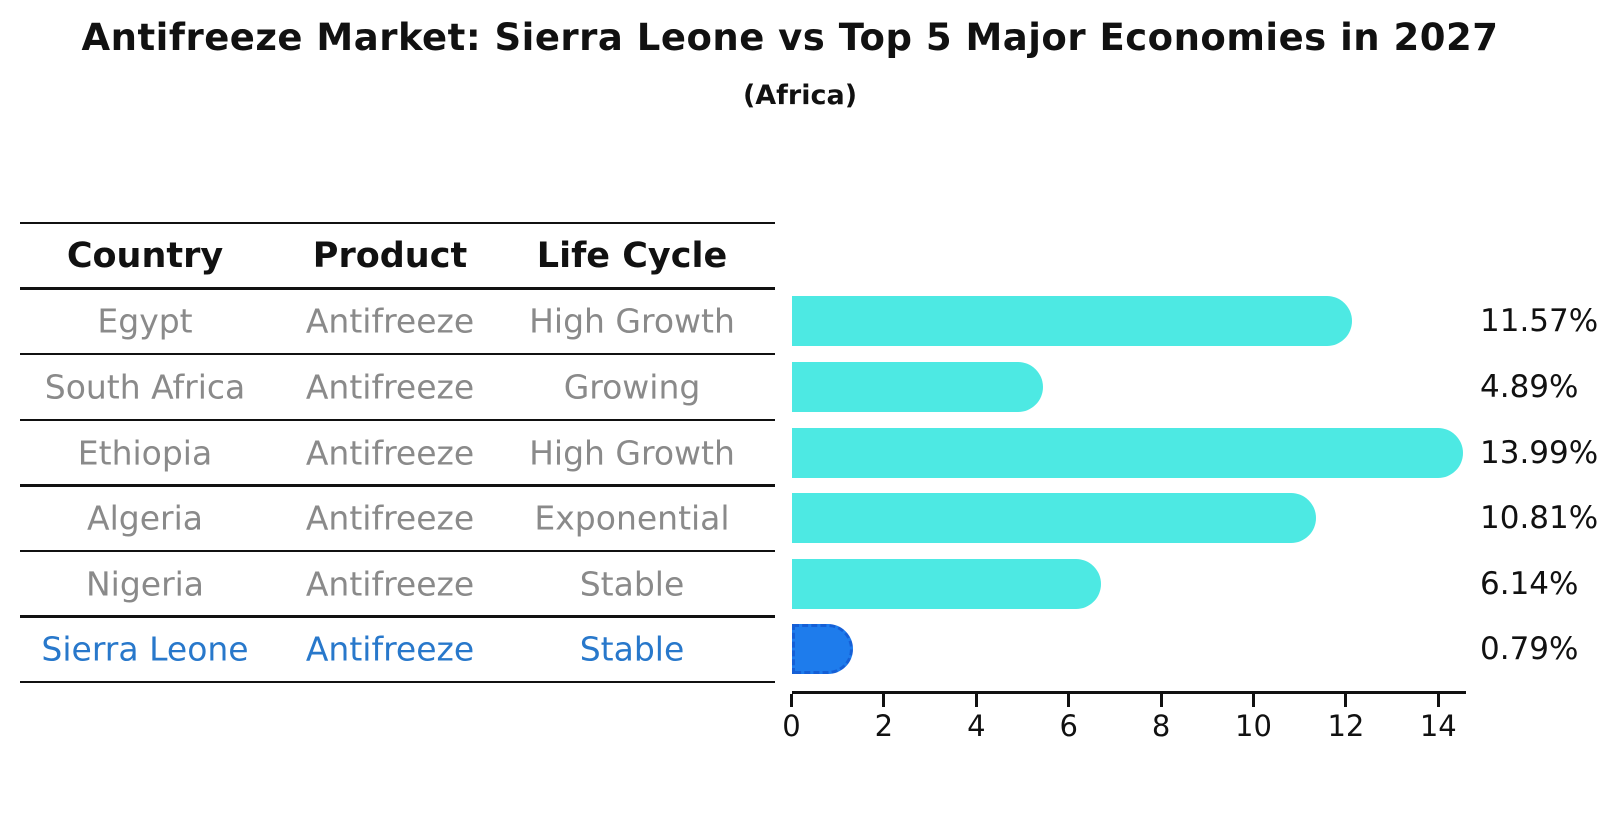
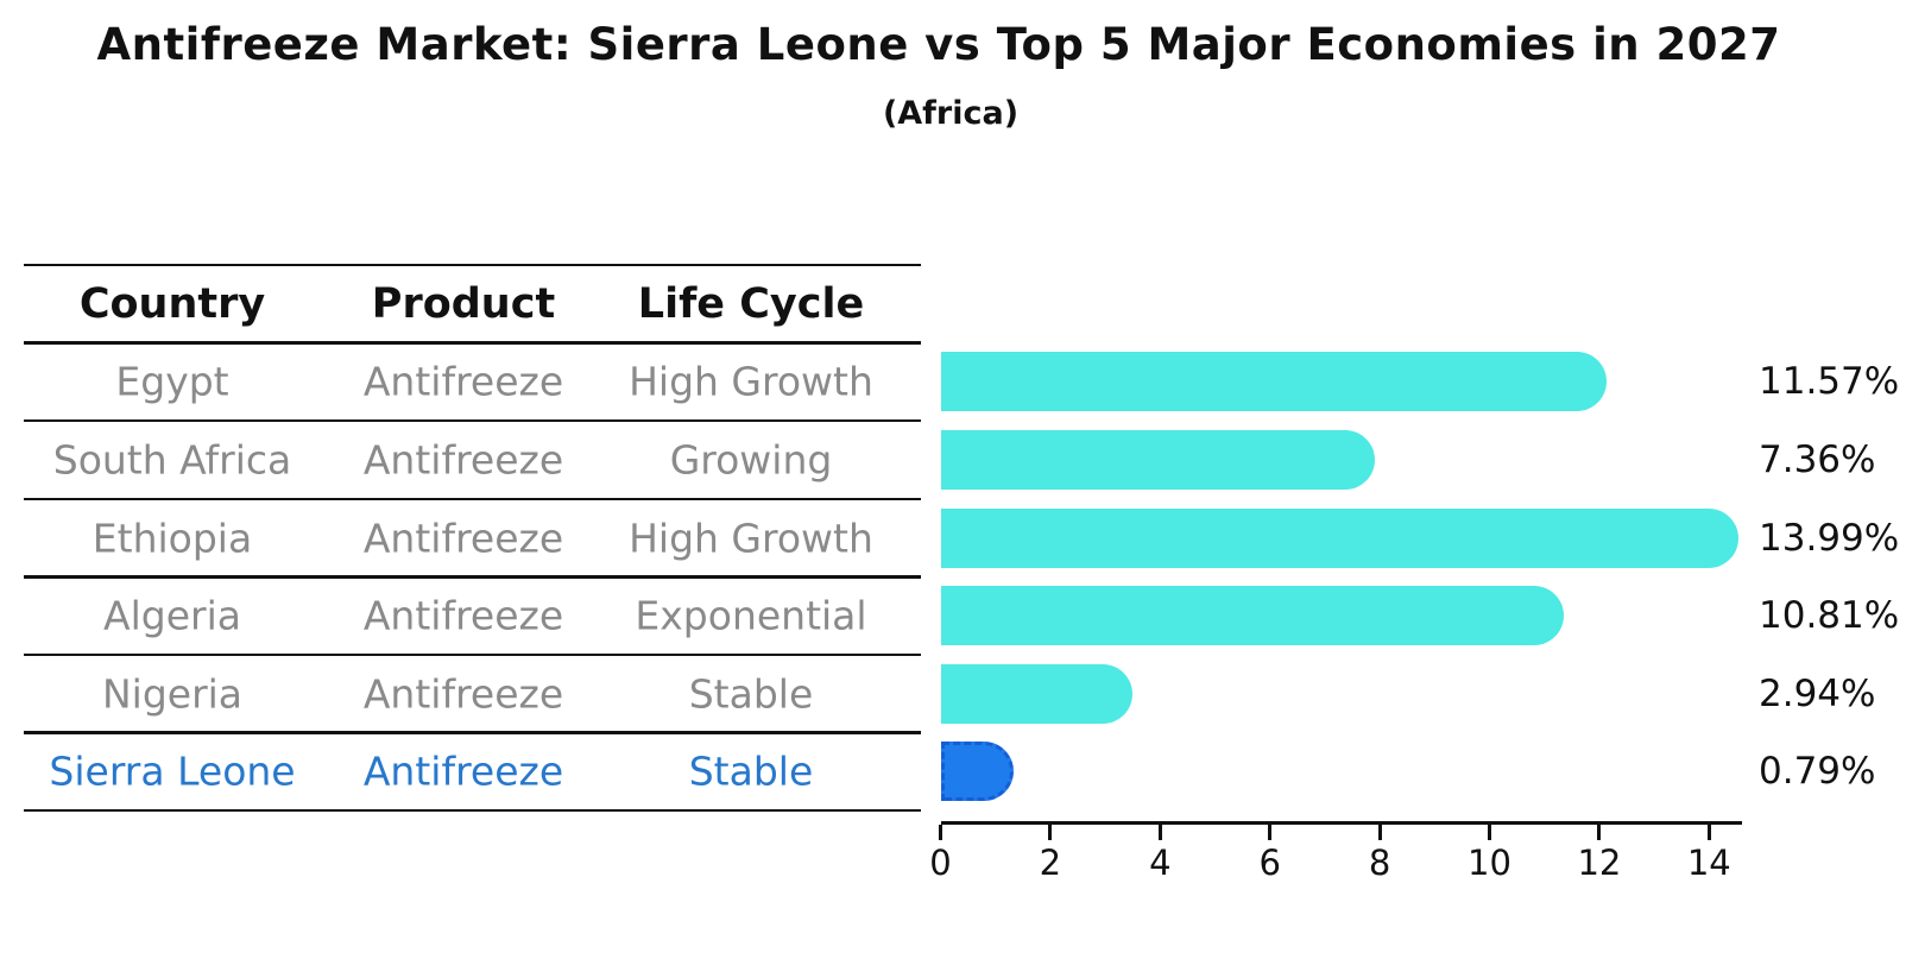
South Africa: 4.89% -> 7.36%
Nigeria: 6.14% -> 2.94%
